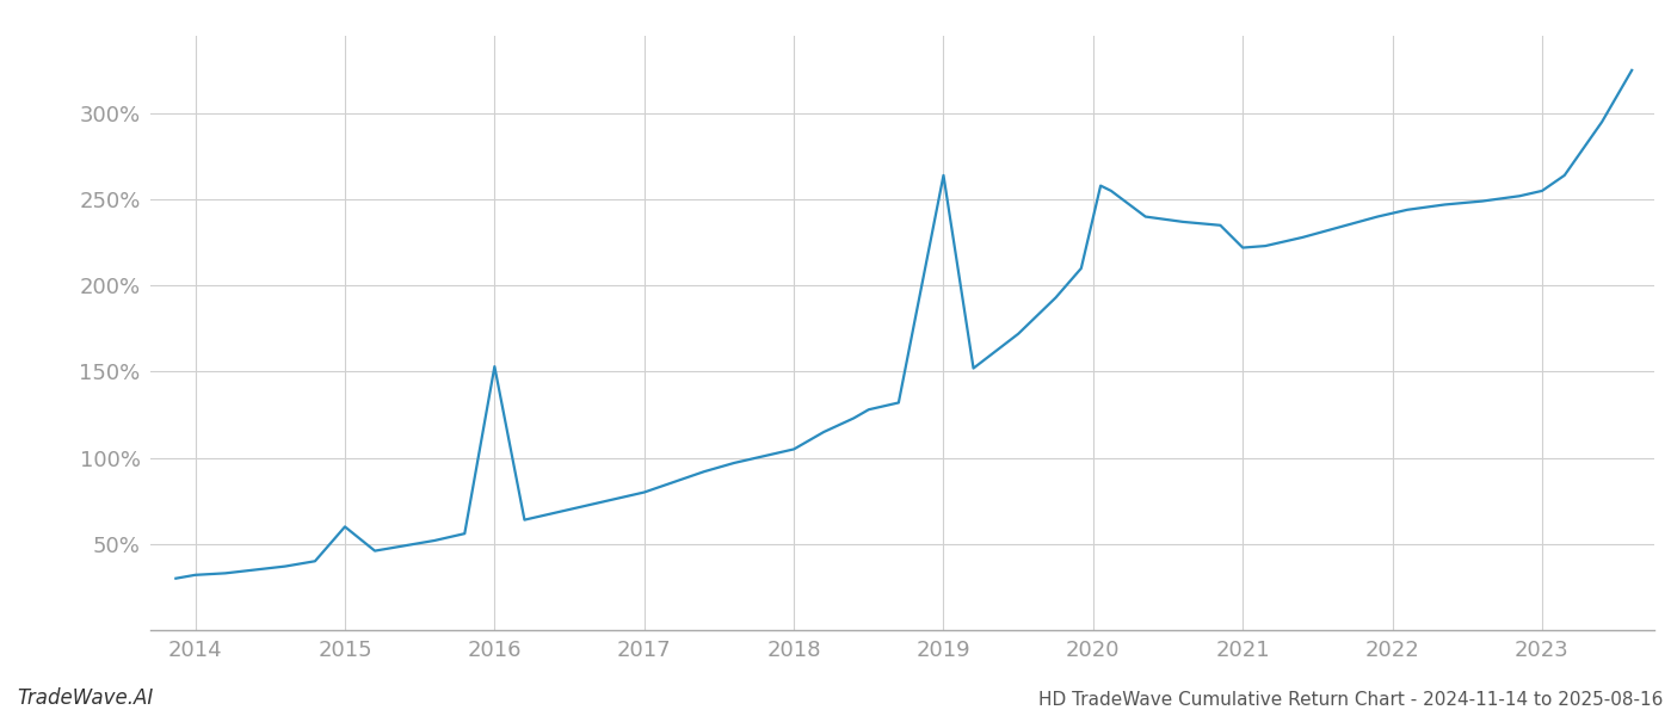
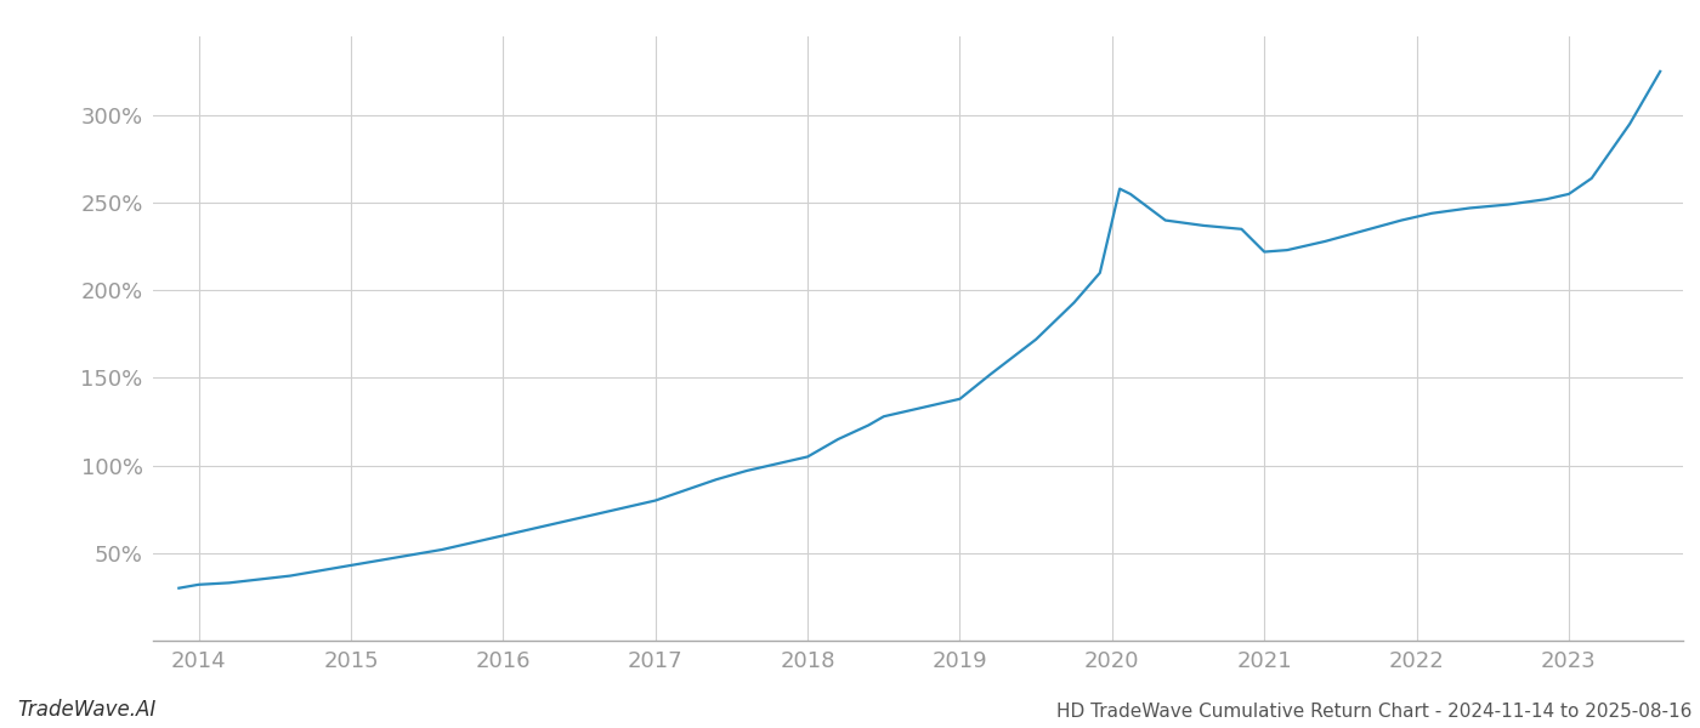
2015: 60% -> 43%
2016: 153% -> 60%
2019: 264% -> 138%
